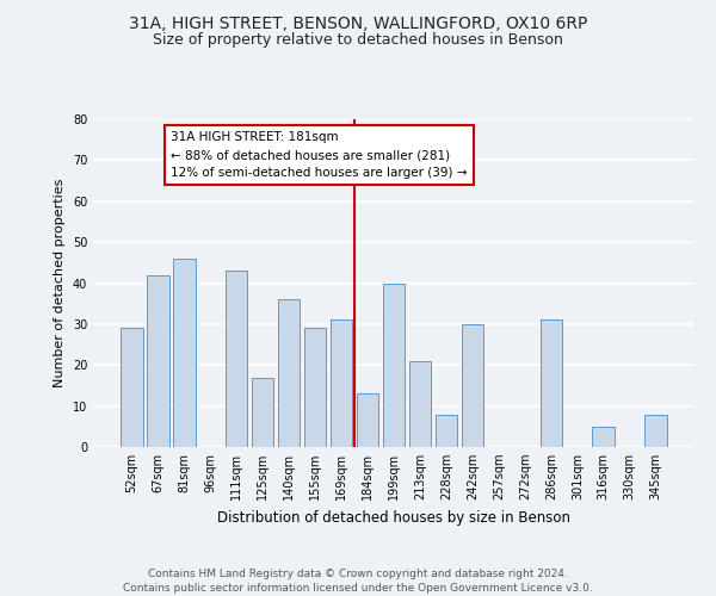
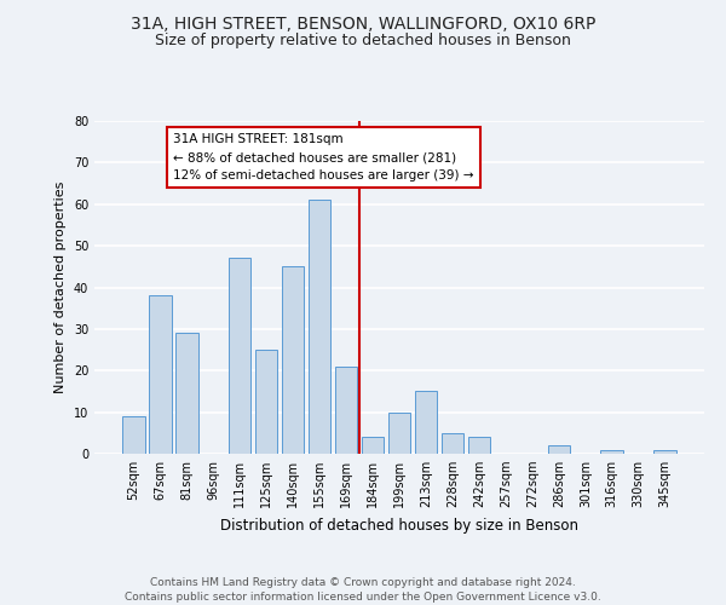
52sqm: 29 -> 9
67sqm: 42 -> 38
81sqm: 46 -> 29
111sqm: 43 -> 47
125sqm: 17 -> 25
140sqm: 36 -> 45
155sqm: 29 -> 61
169sqm: 31 -> 21
184sqm: 13 -> 4
199sqm: 40 -> 10
213sqm: 21 -> 15
228sqm: 8 -> 5
242sqm: 30 -> 4
286sqm: 31 -> 2
316sqm: 5 -> 1
345sqm: 8 -> 1
